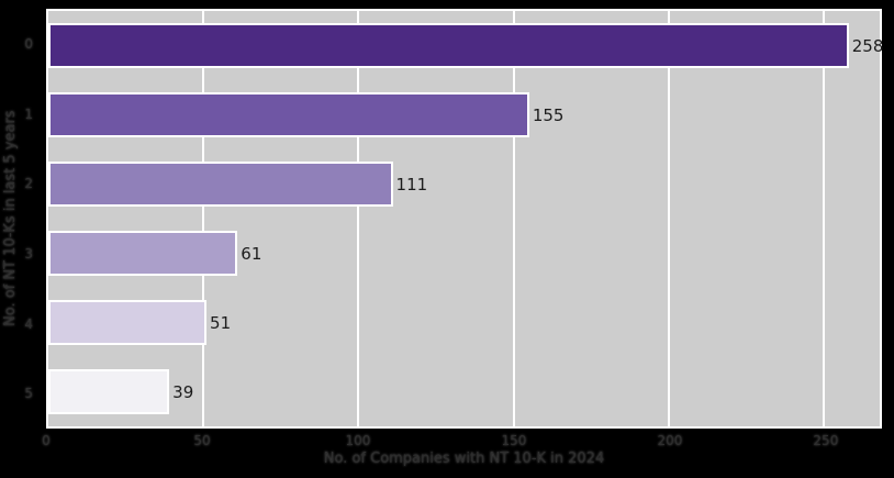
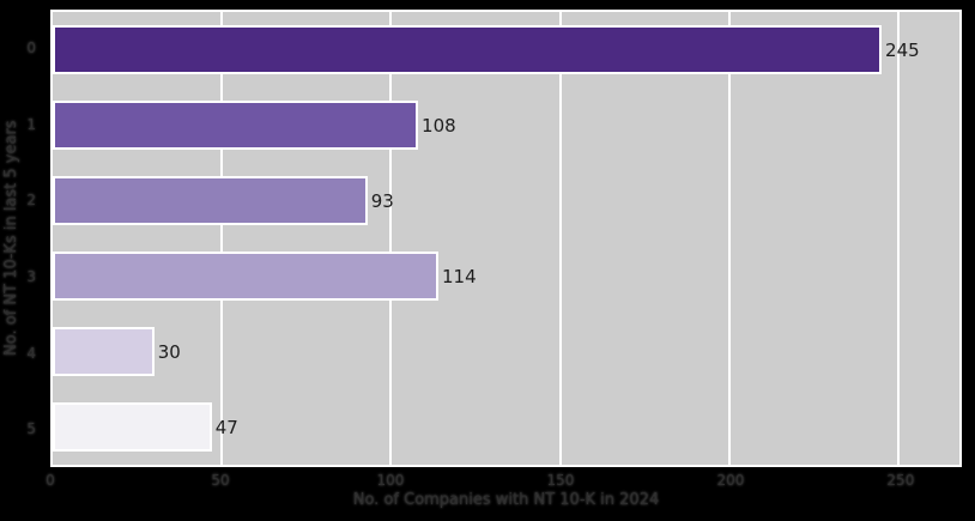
0: 258 -> 245
1: 155 -> 108
2: 111 -> 93
3: 61 -> 114
4: 51 -> 30
5: 39 -> 47
